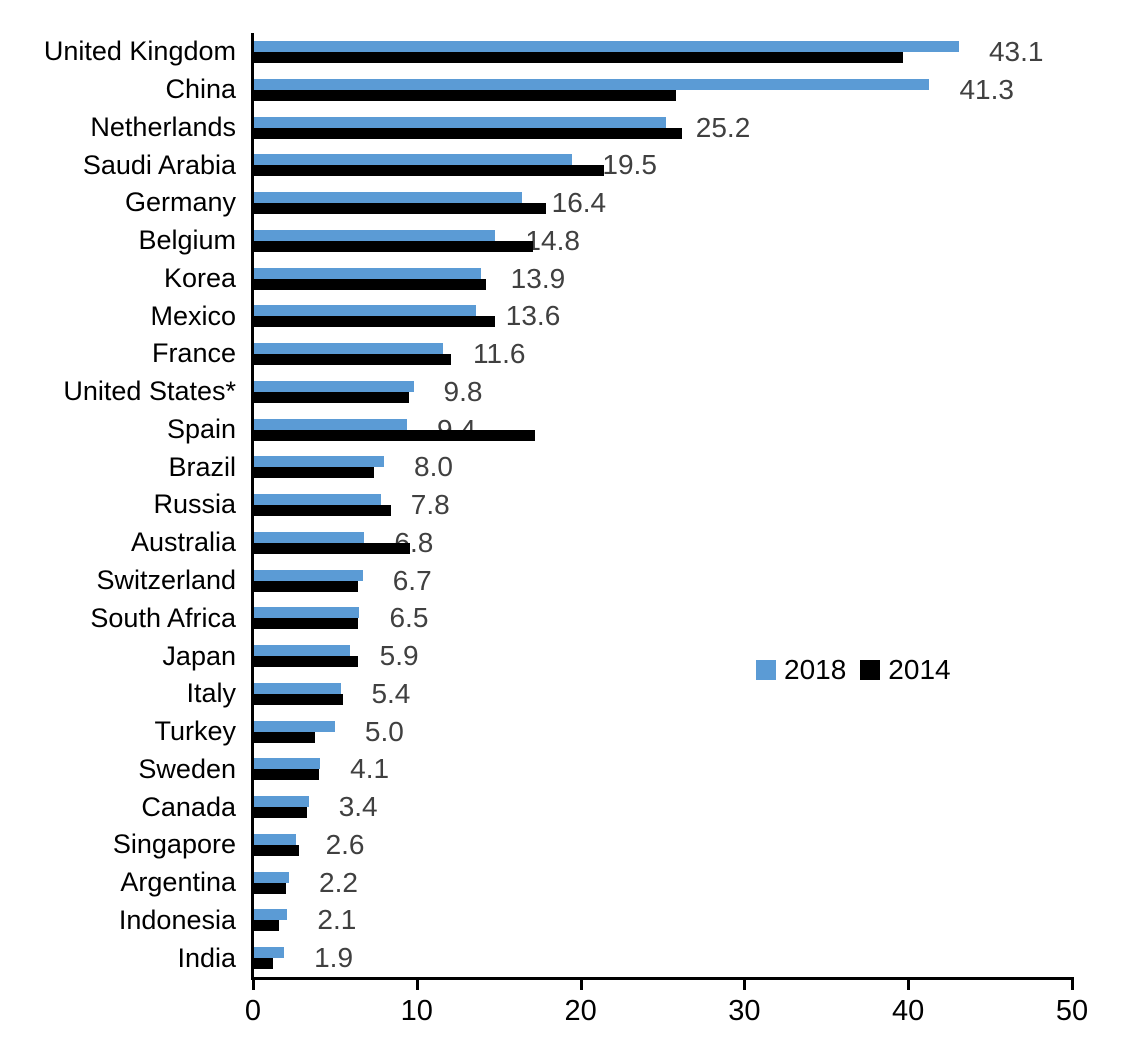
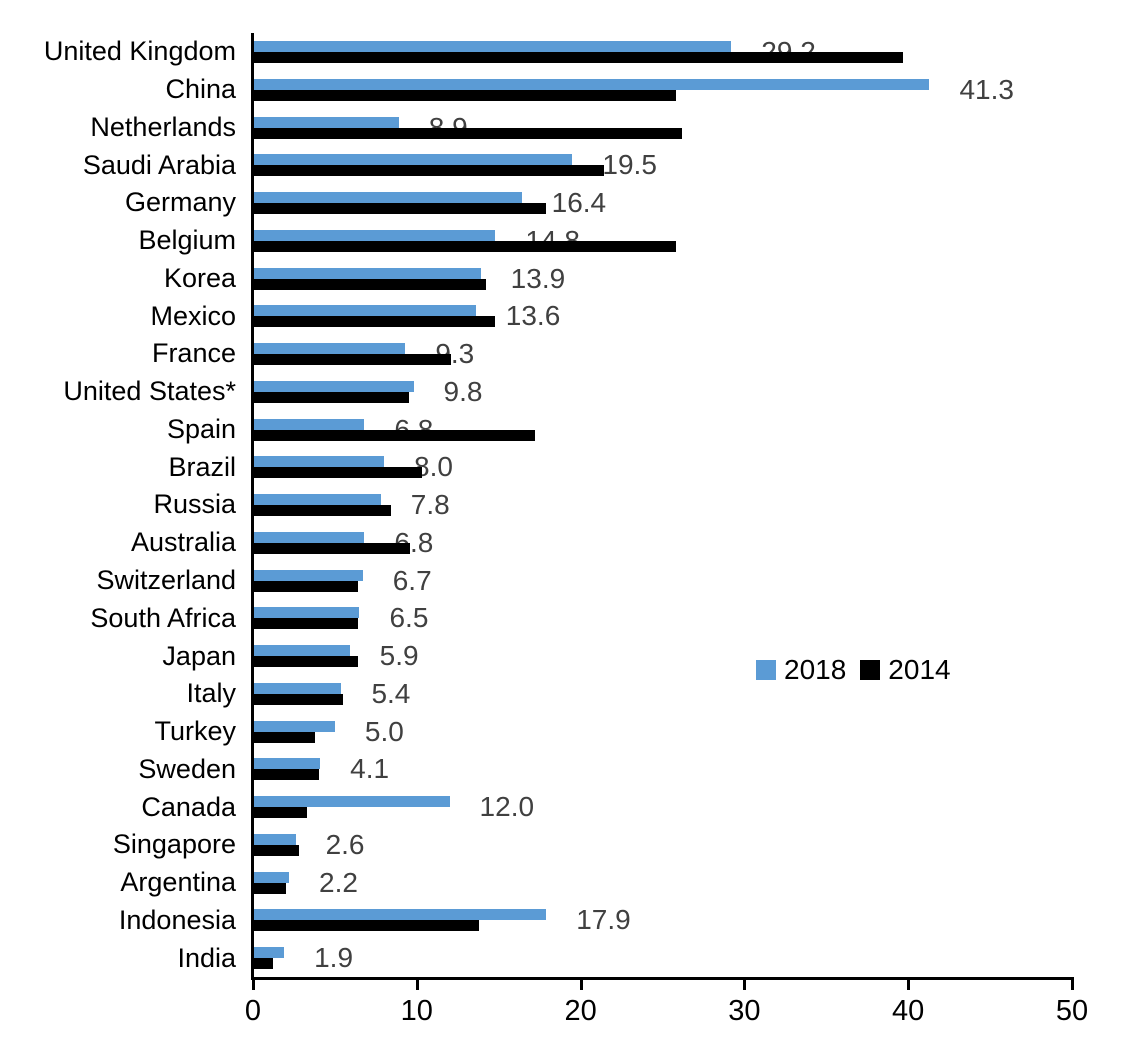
2018/United Kingdom: 43.1 -> 29.2
2018/Netherlands: 25.2 -> 8.9
2014/Belgium: 17.1 -> 25.8
2018/France: 11.6 -> 9.3
2018/Spain: 9.4 -> 6.8
2014/Brazil: 7.4 -> 10.3
2018/Canada: 3.4 -> 12.0
2018/Indonesia: 2.1 -> 17.9
2014/Indonesia: 1.6 -> 13.8
